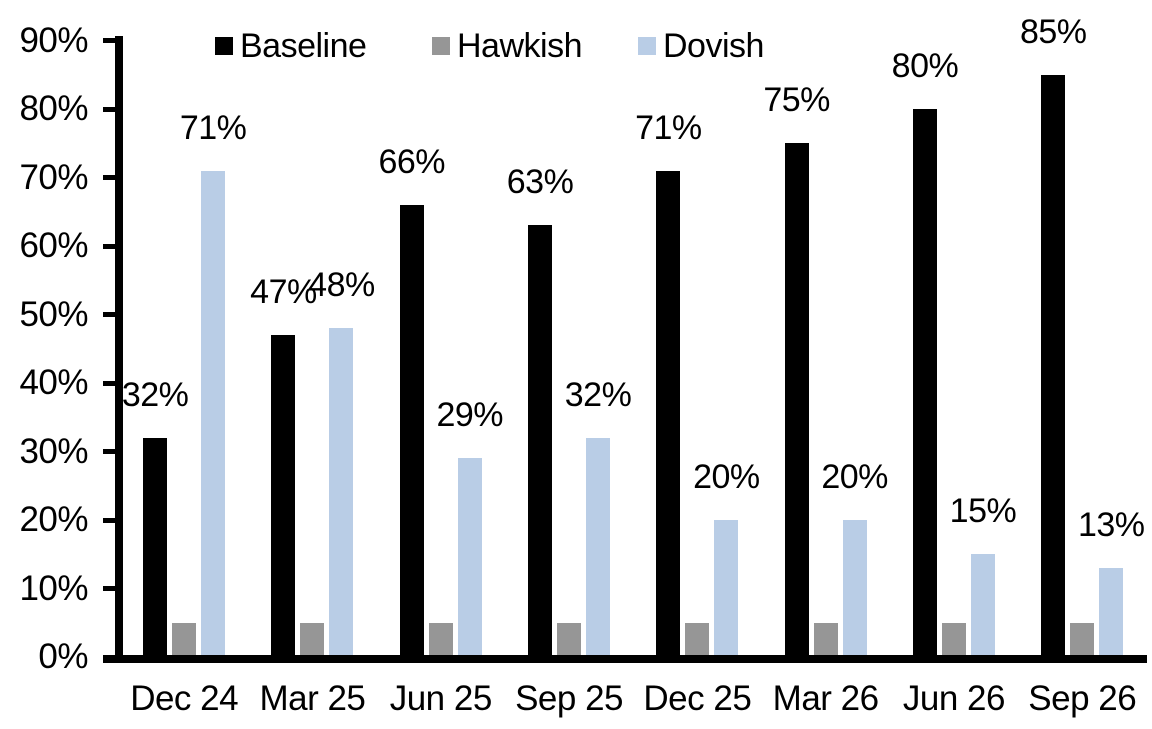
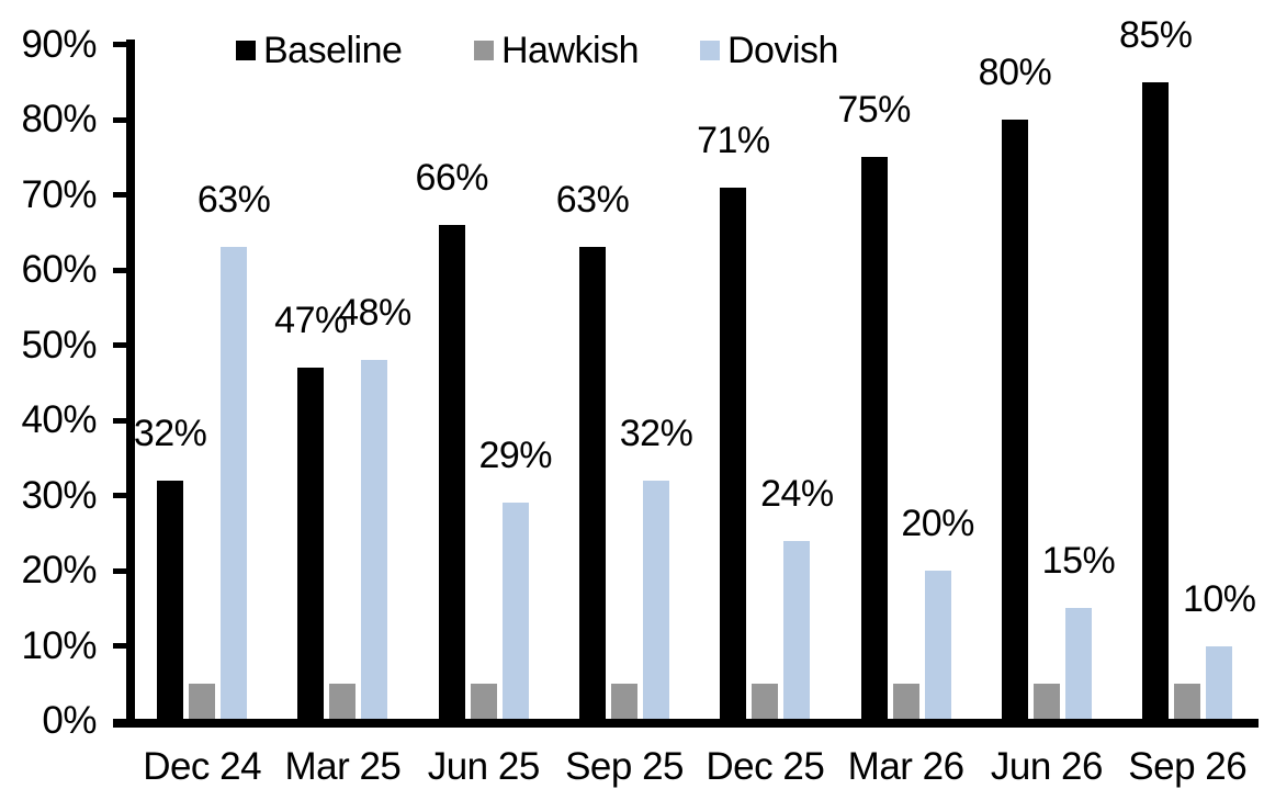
Dovish/Dec 24: 71% -> 63%
Dovish/Dec 25: 20% -> 24%
Dovish/Sep 26: 13% -> 10%
